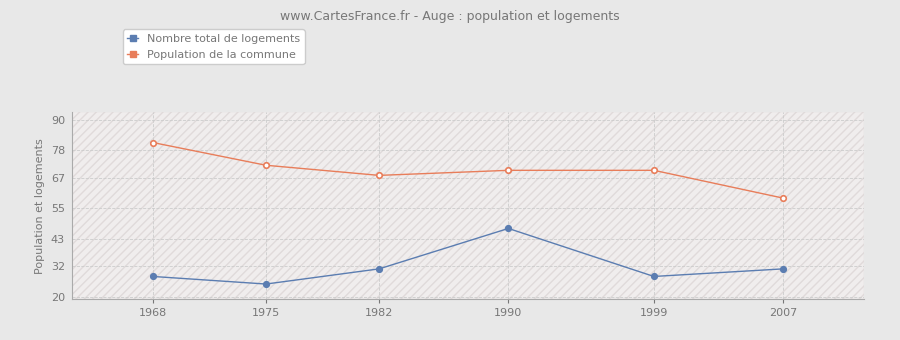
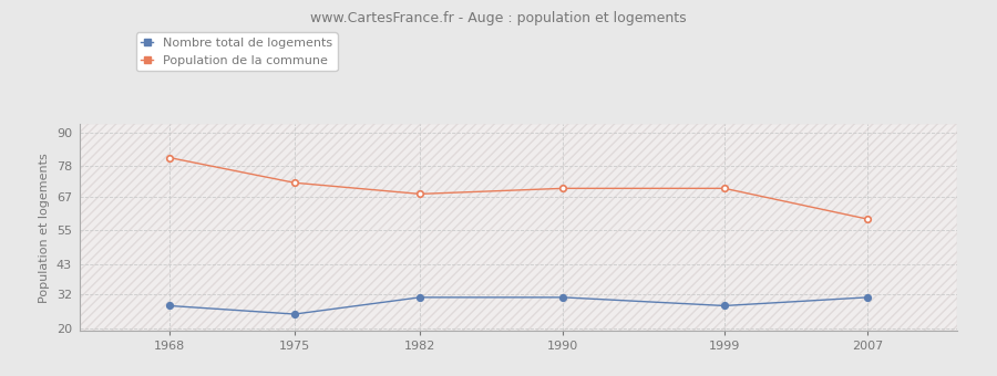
Nombre total de logements/1990: 47 -> 31
